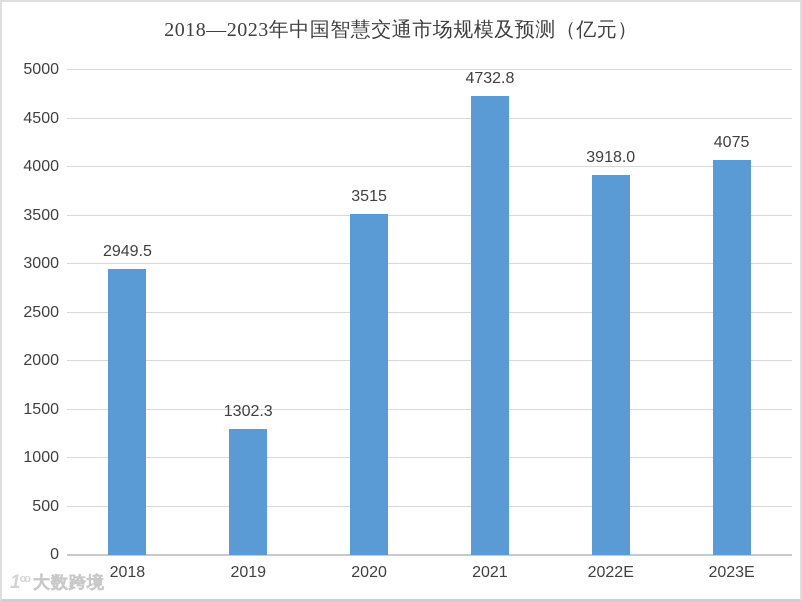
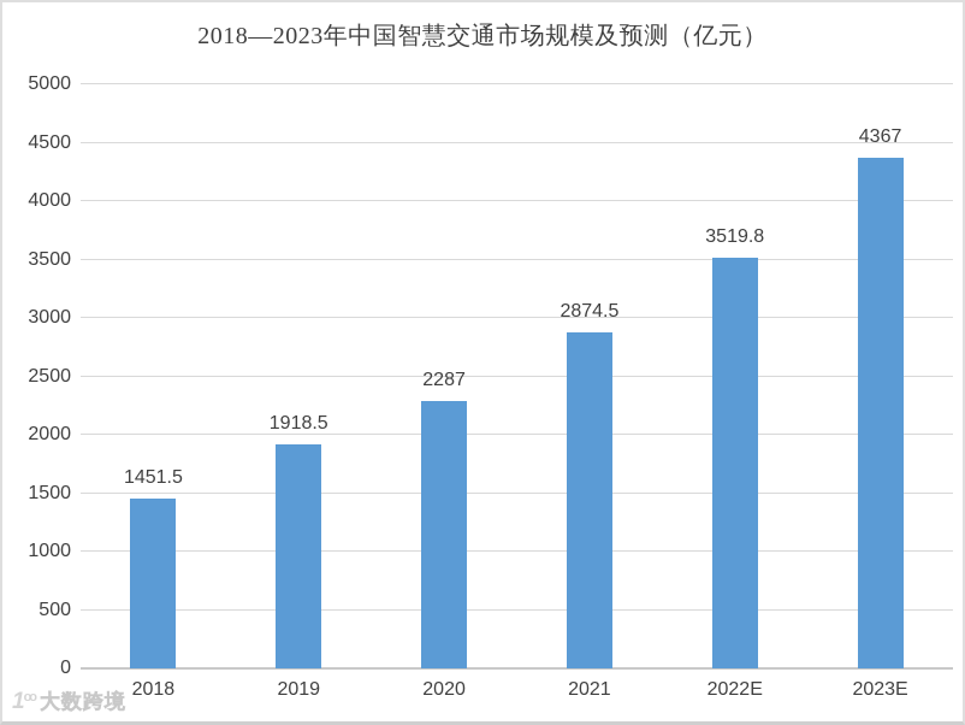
2018: 2949.5 -> 1451.5
2019: 1302.3 -> 1918.5
2020: 3515 -> 2287
2021: 4732.8 -> 2874.5
2022E: 3918.0 -> 3519.8
2023E: 4075 -> 4367
